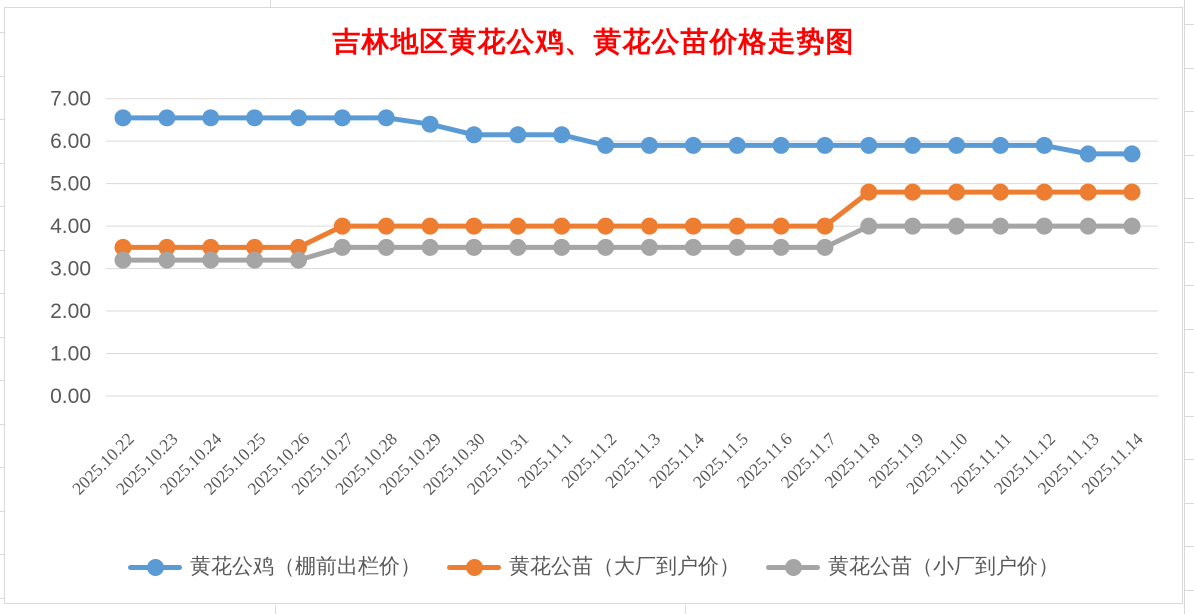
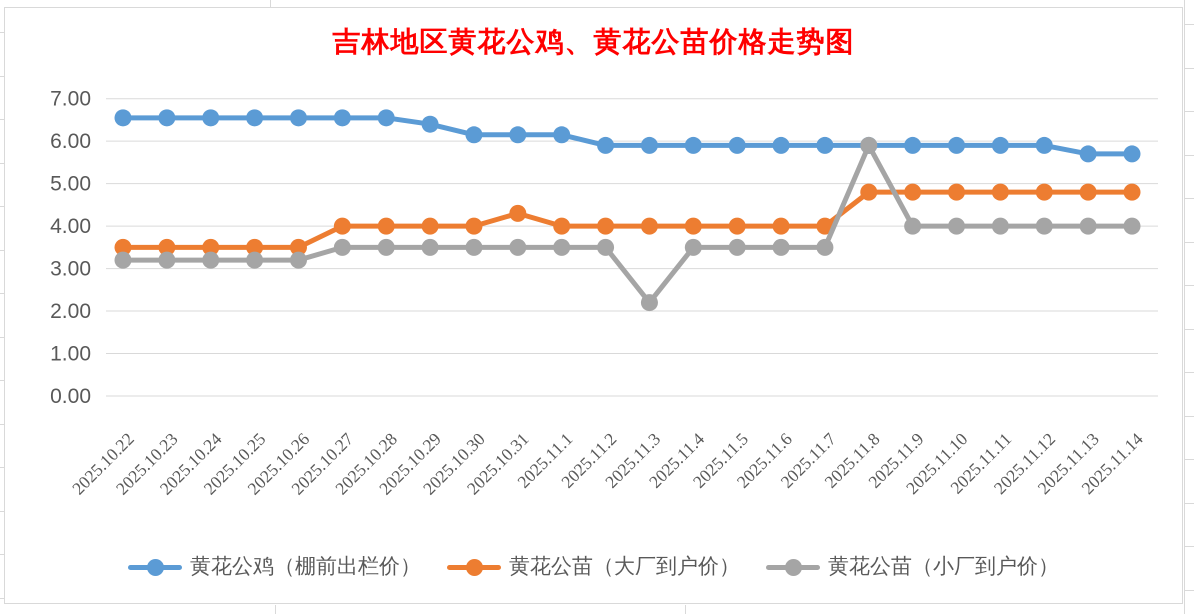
黄花公苗（大厂到户价）/2025.10.31: 4.0 -> 4.3
黄花公苗（小厂到户价）/2025.11.3: 3.5 -> 2.2
黄花公苗（小厂到户价）/2025.11.8: 4.0 -> 5.9
